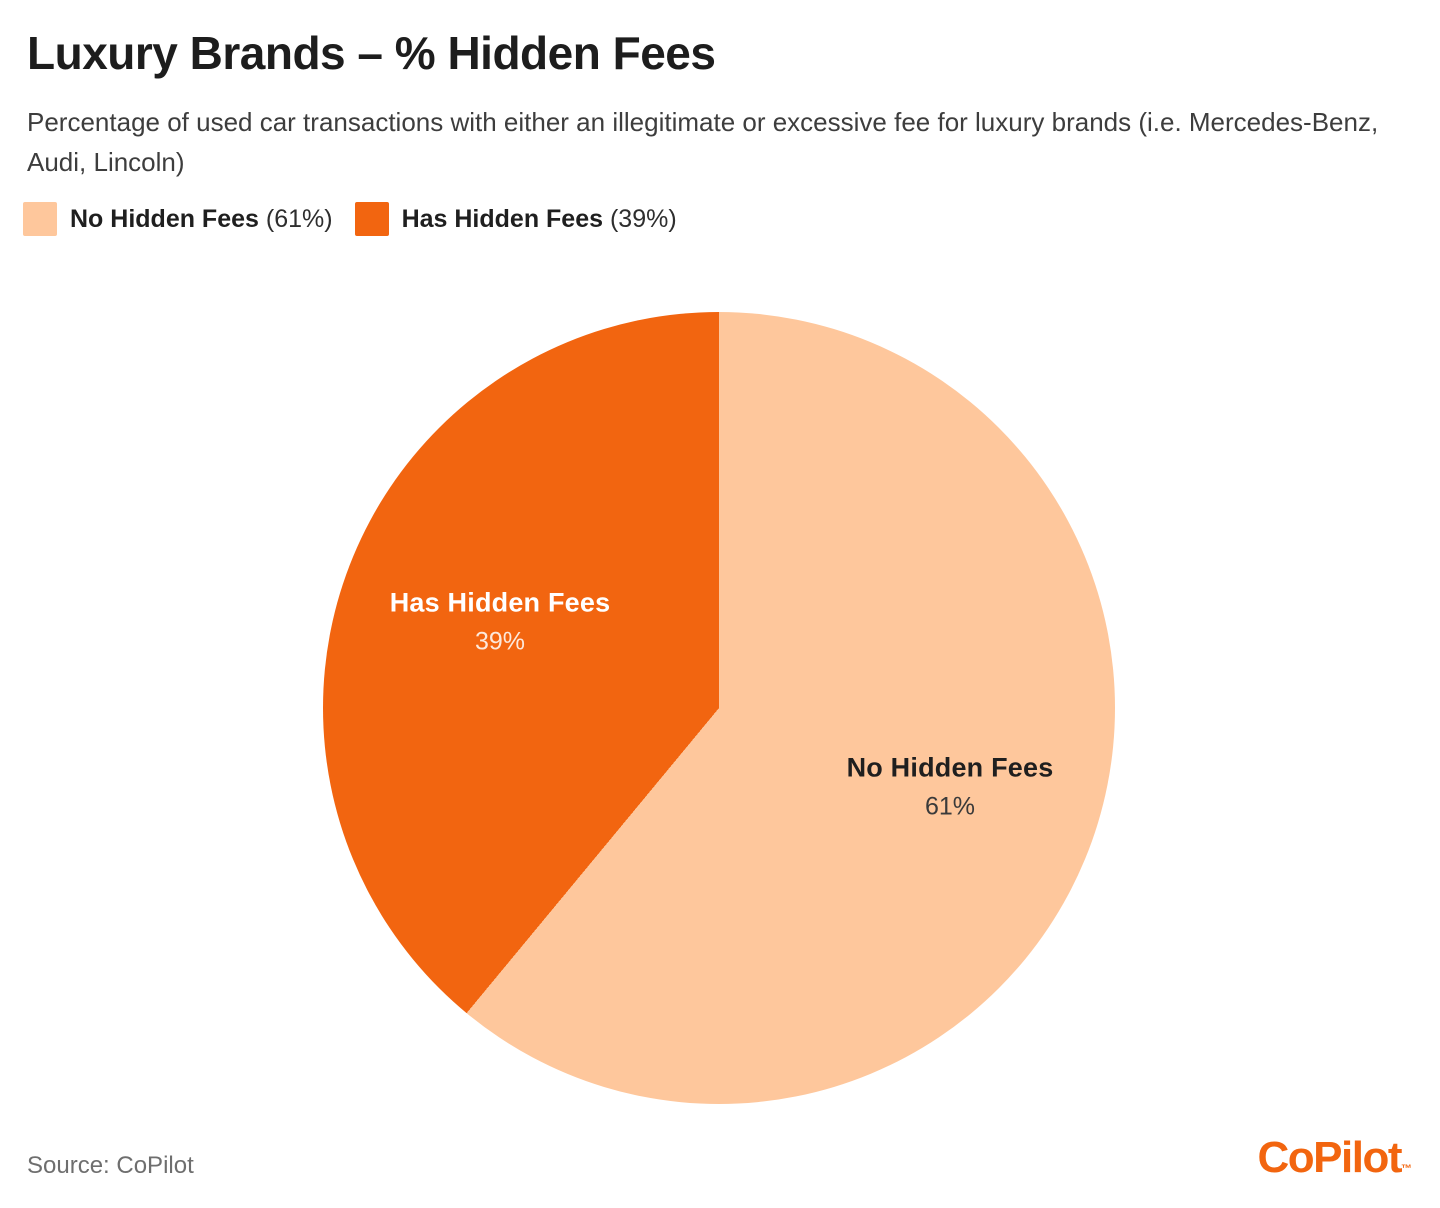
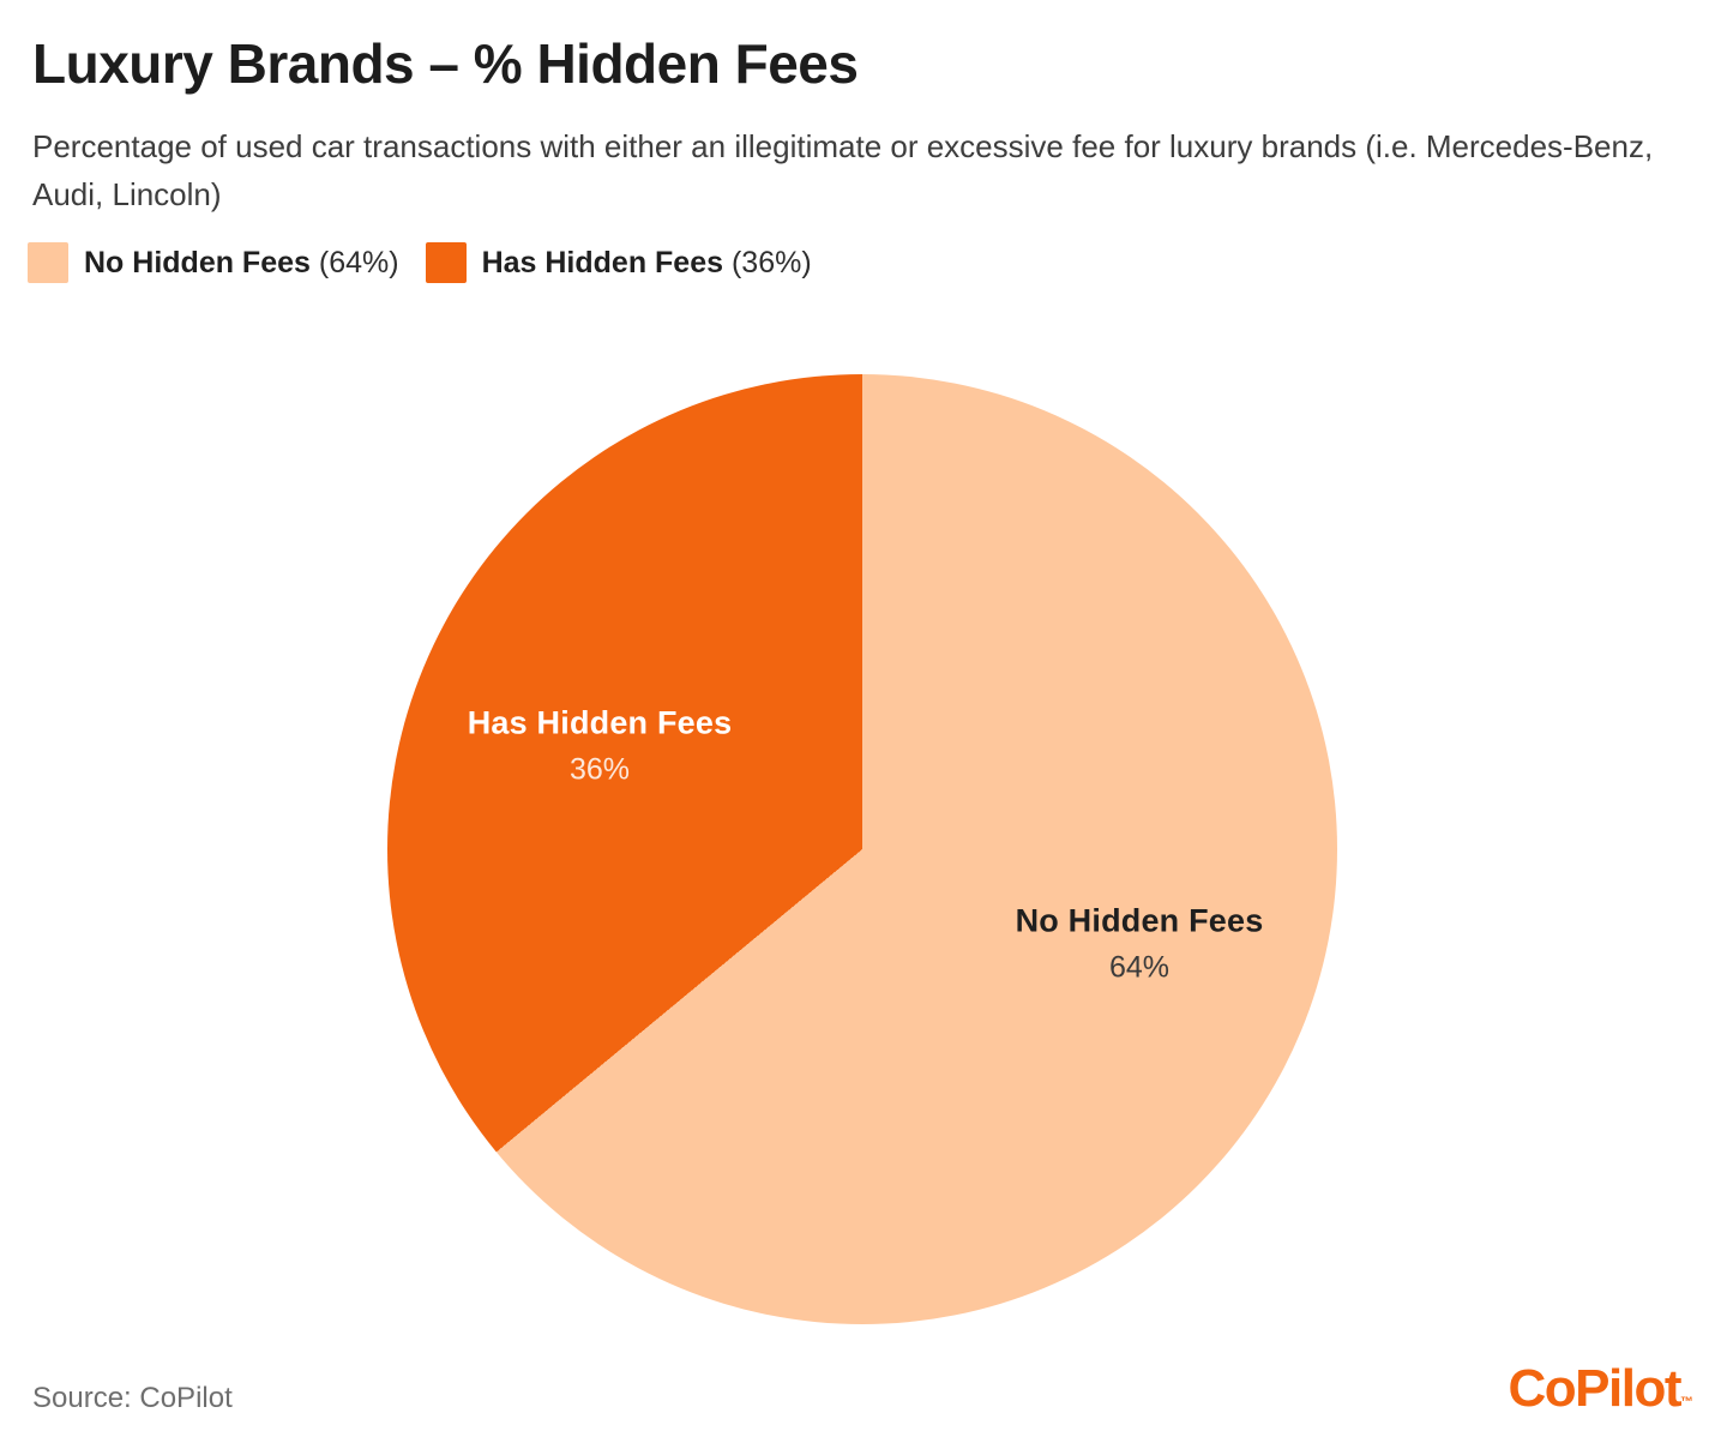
No Hidden Fees: 61% -> 64%
Has Hidden Fees: 39% -> 36%
